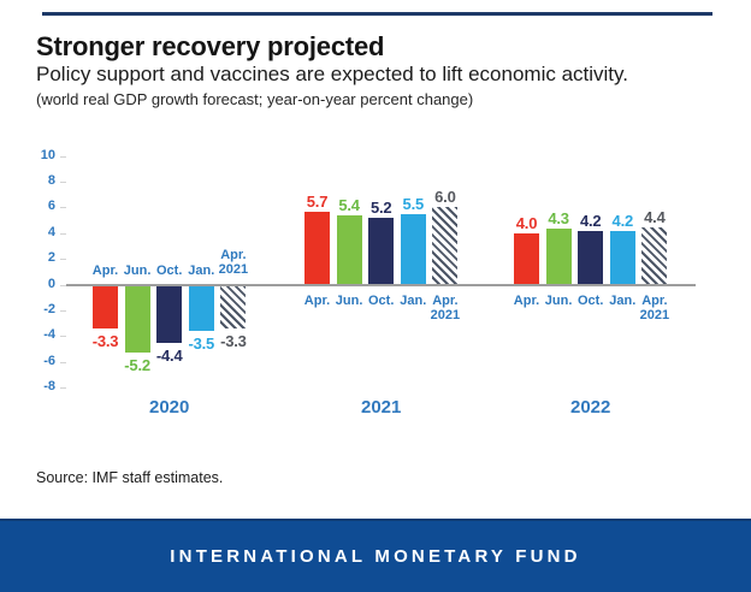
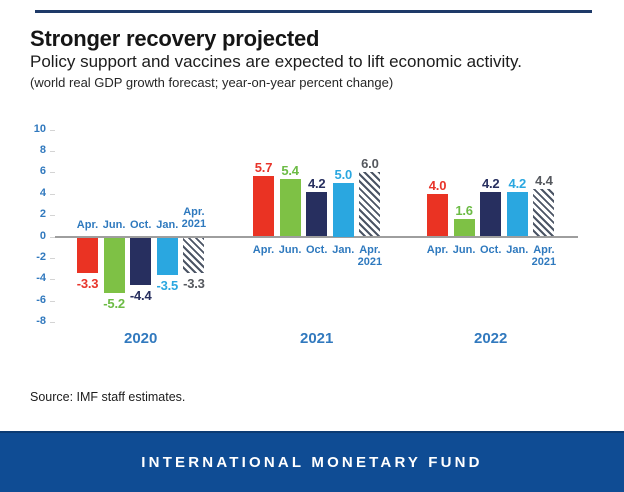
Oct./2021: 5.2 -> 4.2
Jan./2021: 5.5 -> 5.0
Jun./2022: 4.3 -> 1.6
